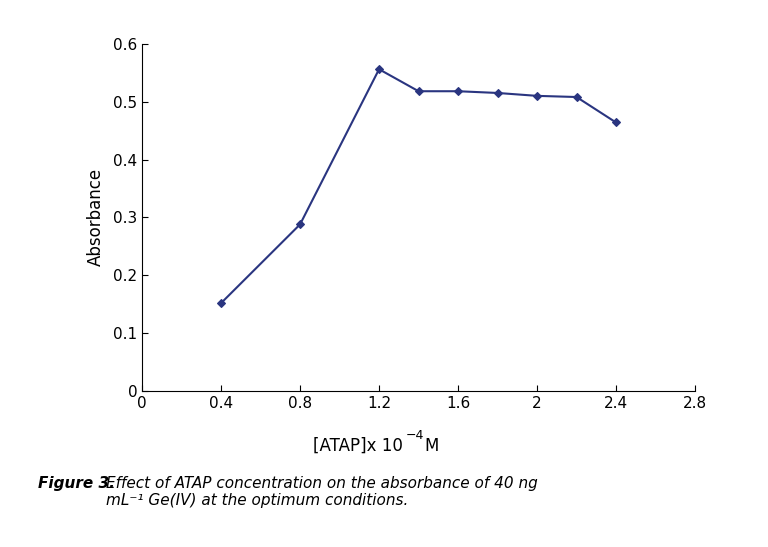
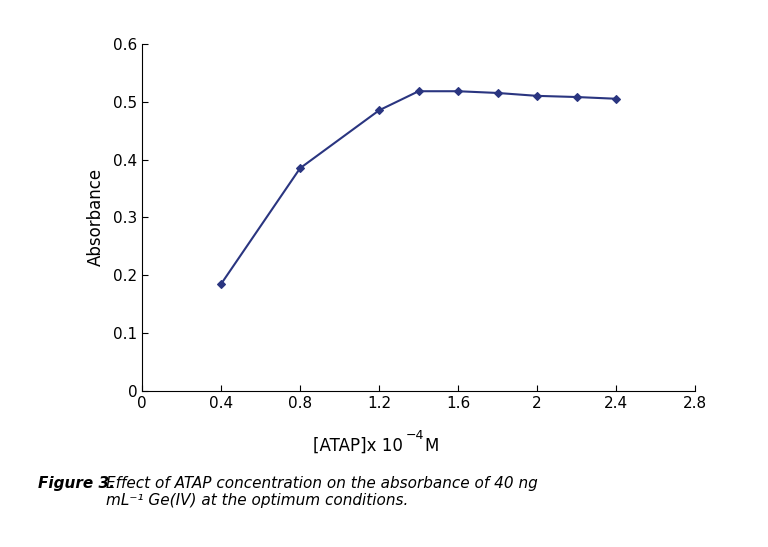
0.4: 0.152 -> 0.185
0.8: 0.288 -> 0.385
1.2: 0.556 -> 0.485
2.4: 0.464 -> 0.505
